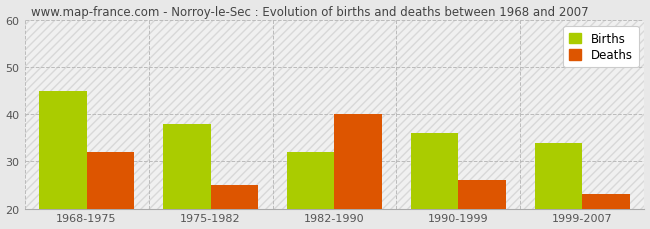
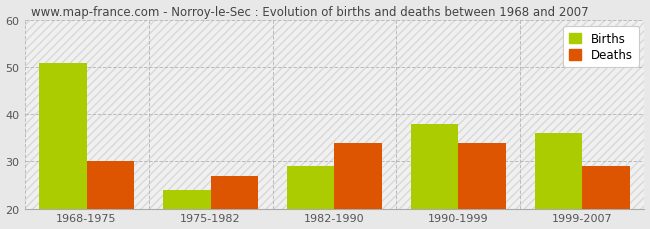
Births/1968-1975: 45 -> 51
Deaths/1968-1975: 32 -> 30
Births/1975-1982: 38 -> 24
Deaths/1975-1982: 25 -> 27
Births/1982-1990: 32 -> 29
Deaths/1982-1990: 40 -> 34
Births/1990-1999: 36 -> 38
Deaths/1990-1999: 26 -> 34
Births/1999-2007: 34 -> 36
Deaths/1999-2007: 23 -> 29
